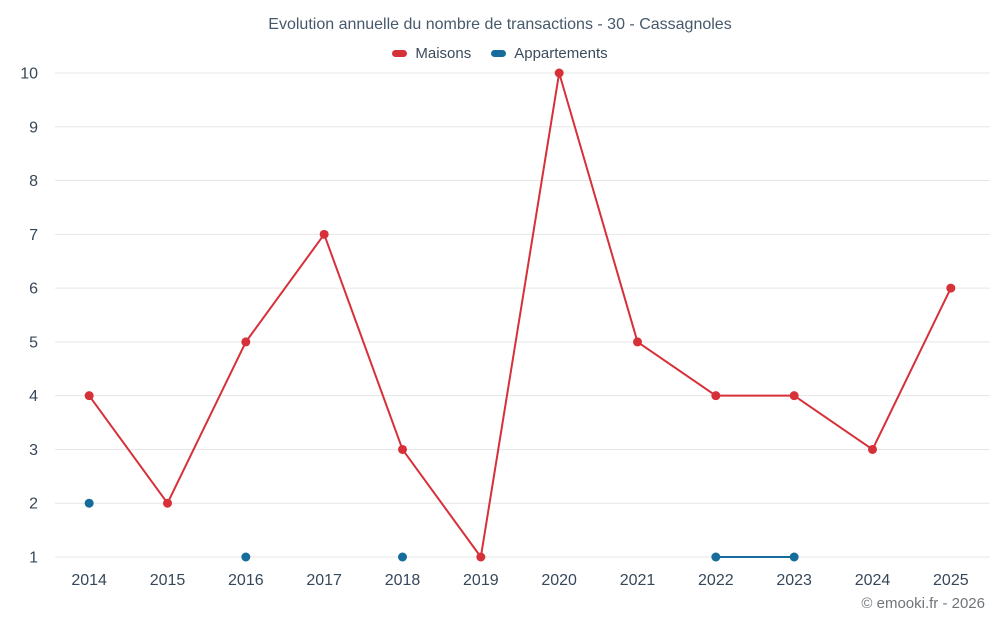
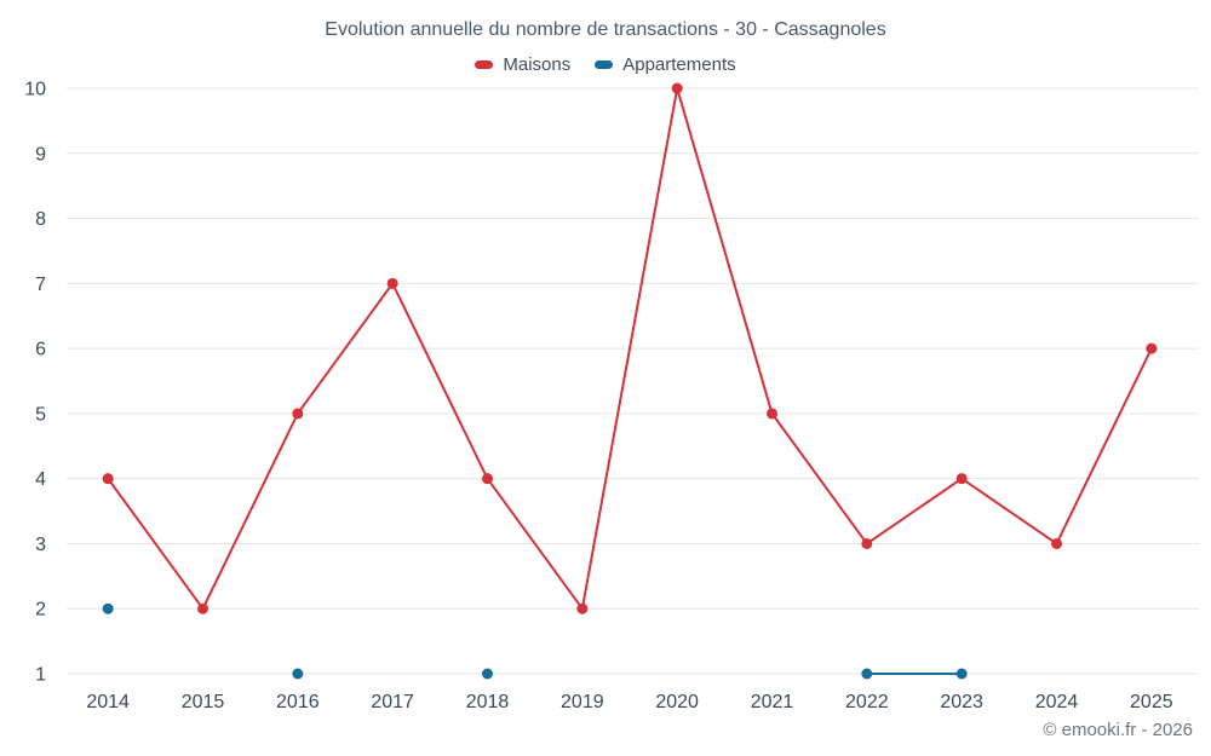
Maisons/2018: 3 -> 4
Maisons/2019: 1 -> 2
Maisons/2022: 4 -> 3
